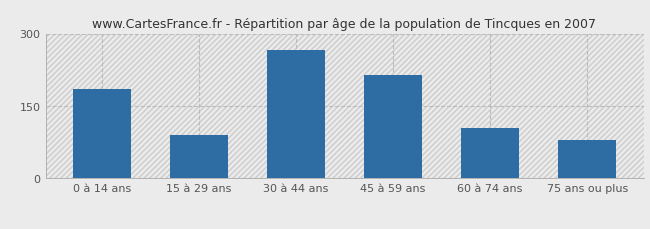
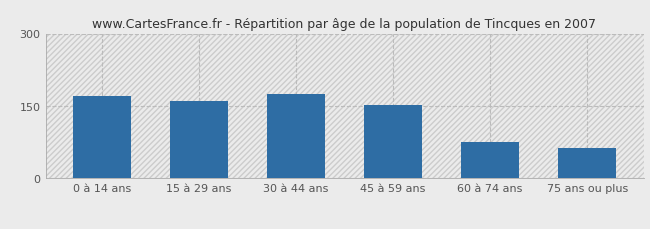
0 à 14 ans: 185 -> 170
15 à 29 ans: 90 -> 160
30 à 44 ans: 265 -> 175
45 à 59 ans: 215 -> 152
60 à 74 ans: 105 -> 75
75 ans ou plus: 80 -> 62
